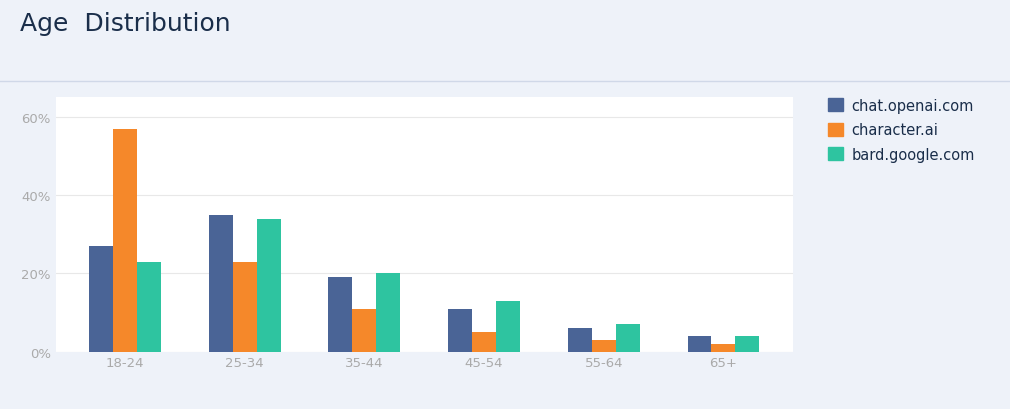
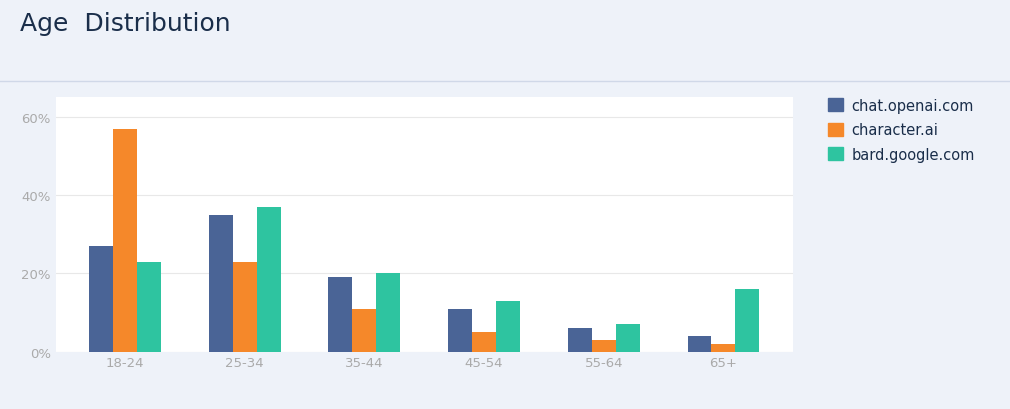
bard.google.com/25-34: 34% -> 37%
bard.google.com/65+: 4% -> 16%
